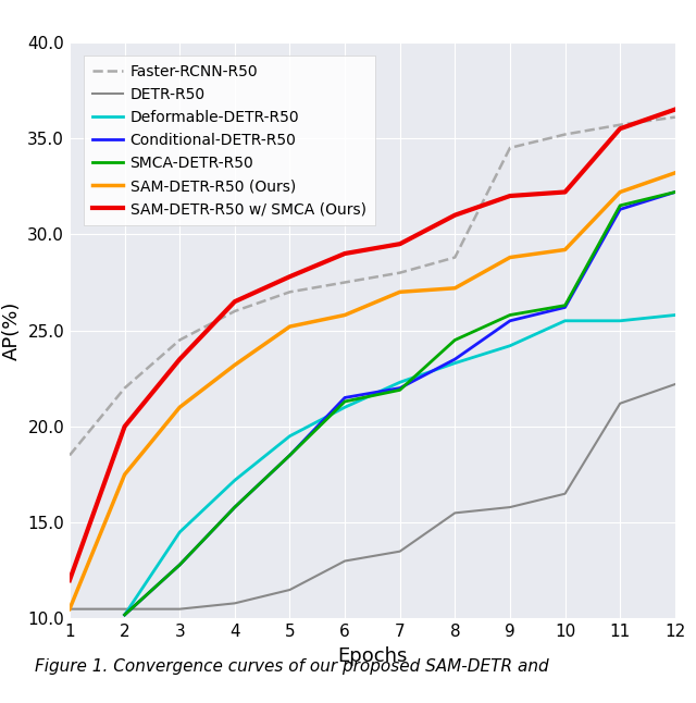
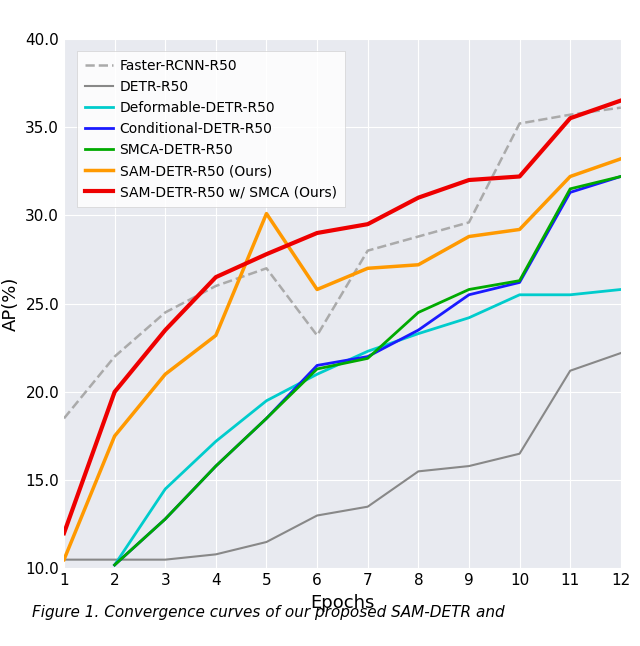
SAM-DETR-R50 (Ours)/5: 25.2 -> 30.1
Faster-RCNN-R50/6: 27.5 -> 23.2
Faster-RCNN-R50/9: 34.5 -> 29.6
